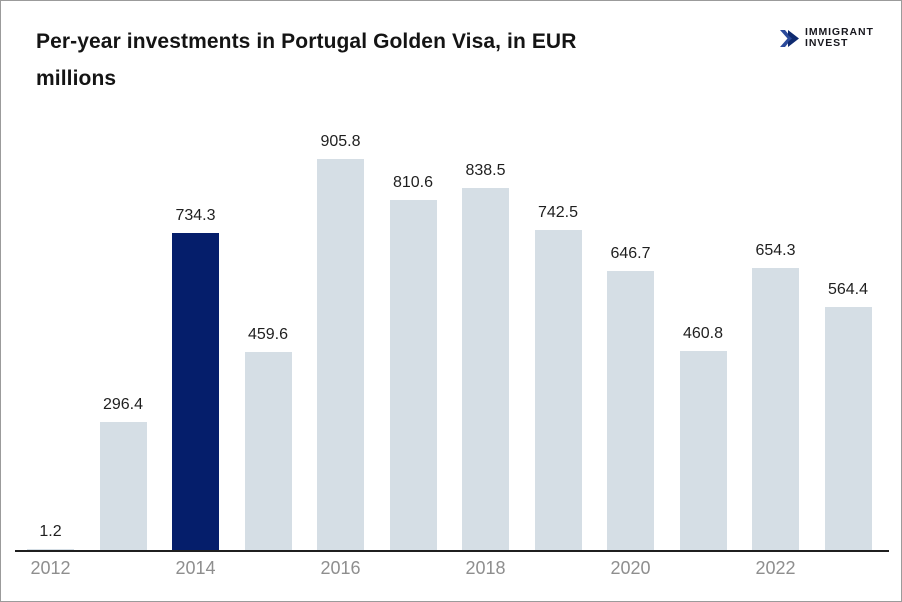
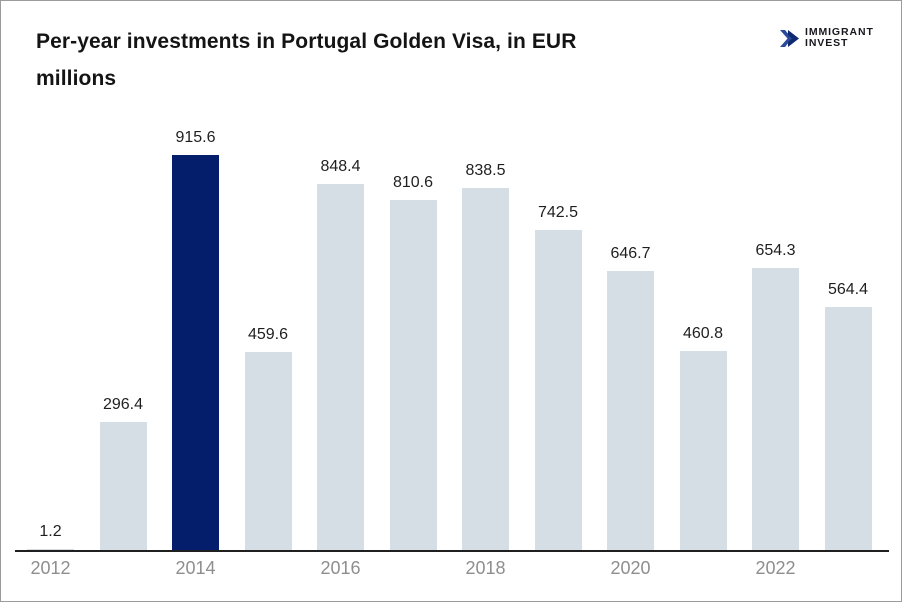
2014: 734.3 -> 915.6
2016: 905.8 -> 848.4
